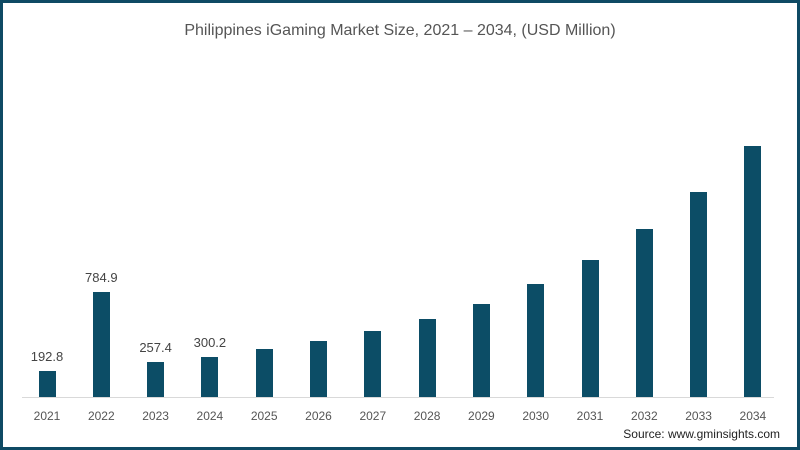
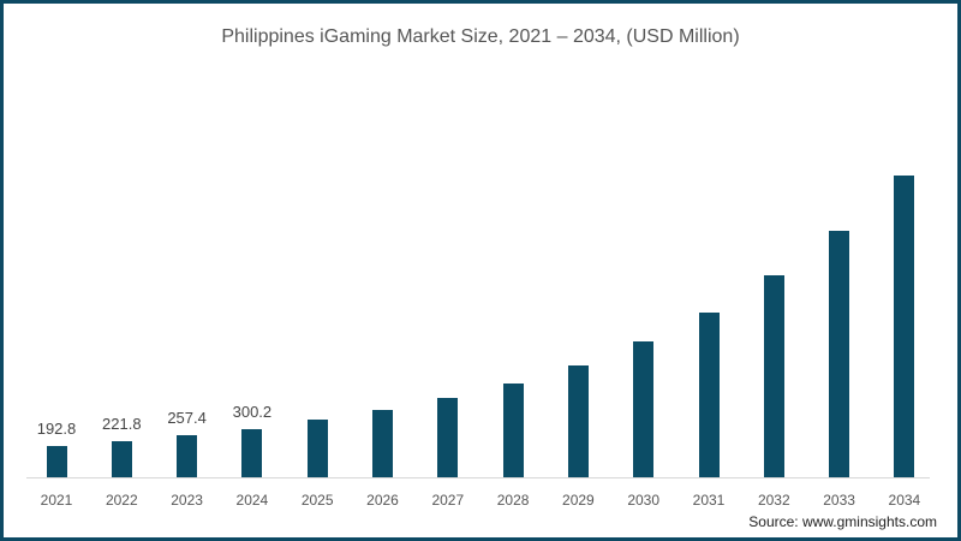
2022: 784.9 -> 221.8
